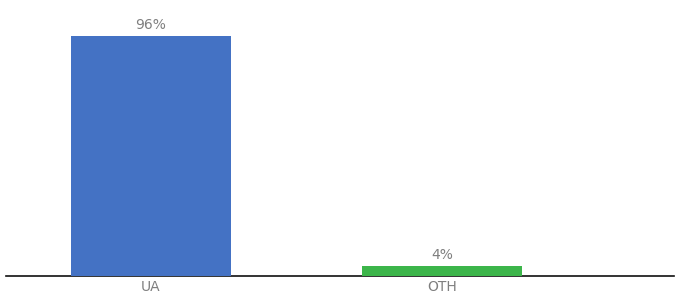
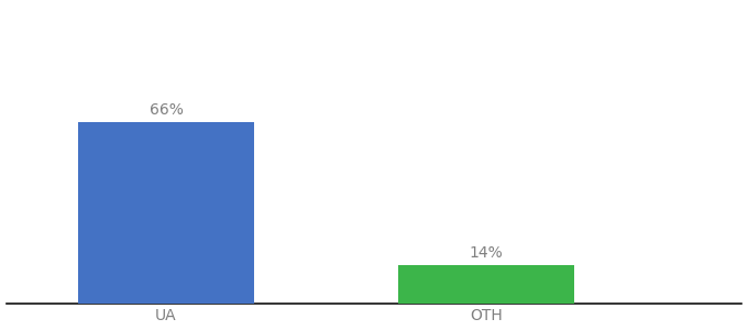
UA: 96% -> 66%
OTH: 4% -> 14%
